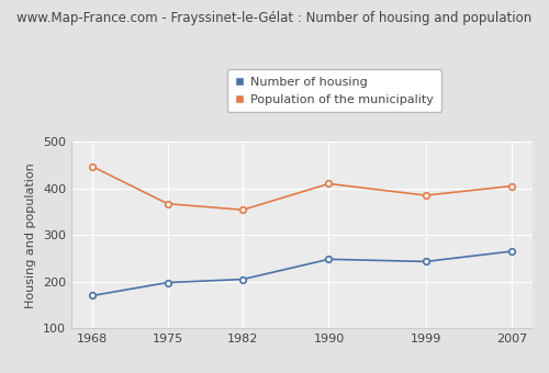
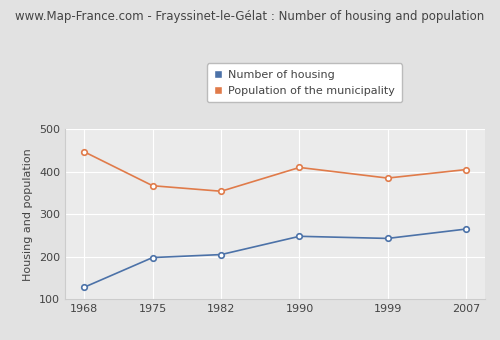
Number of housing/1968: 170 -> 128
